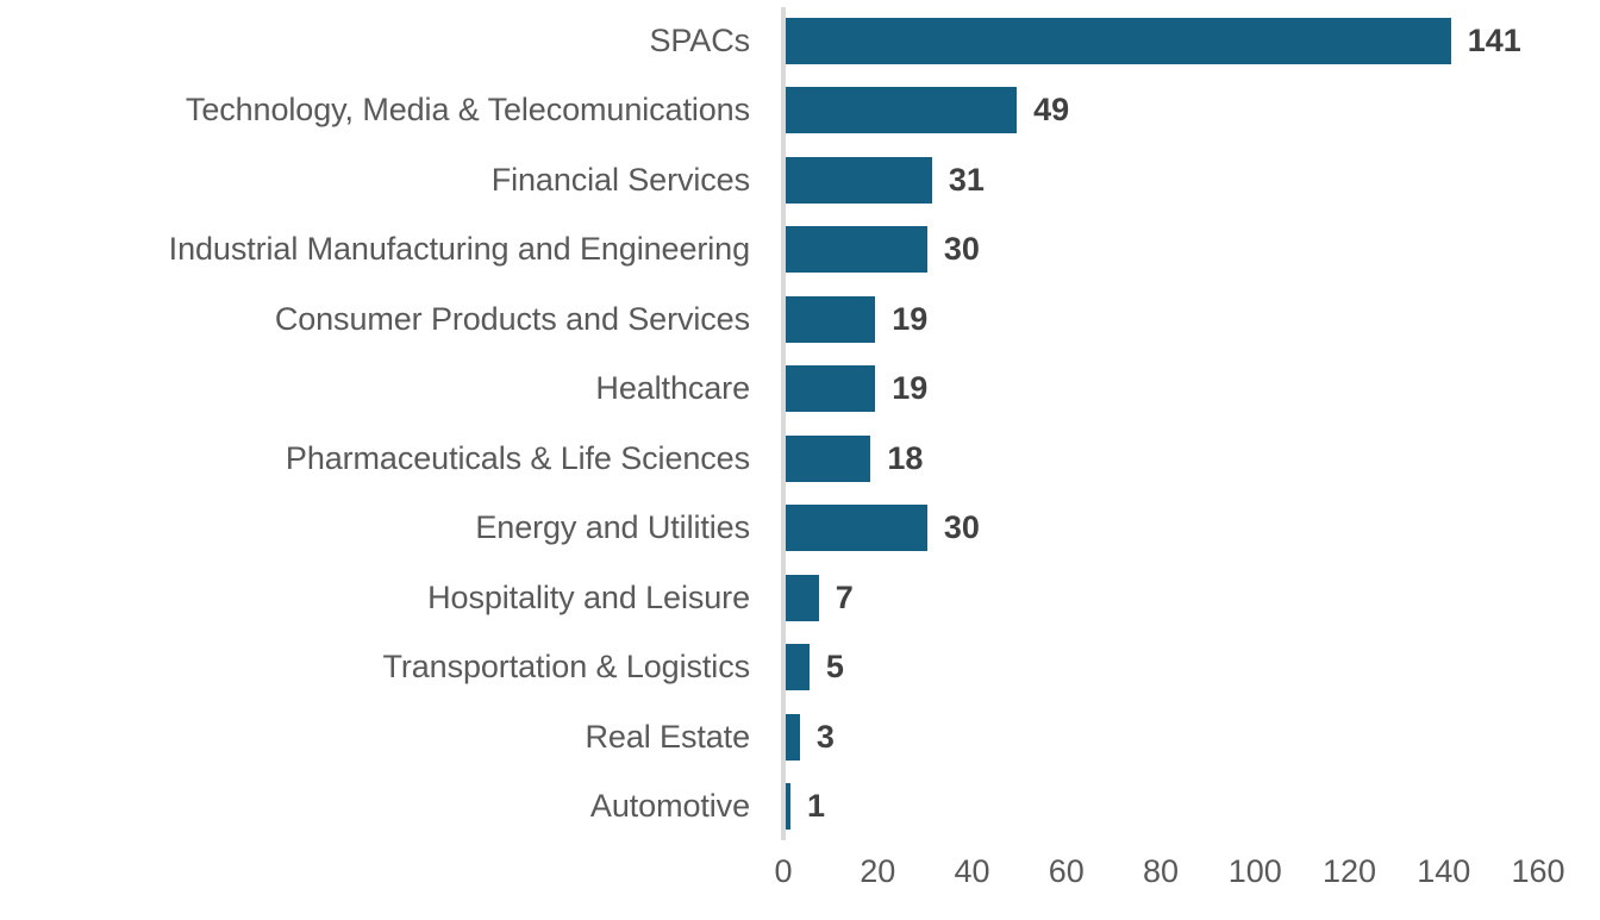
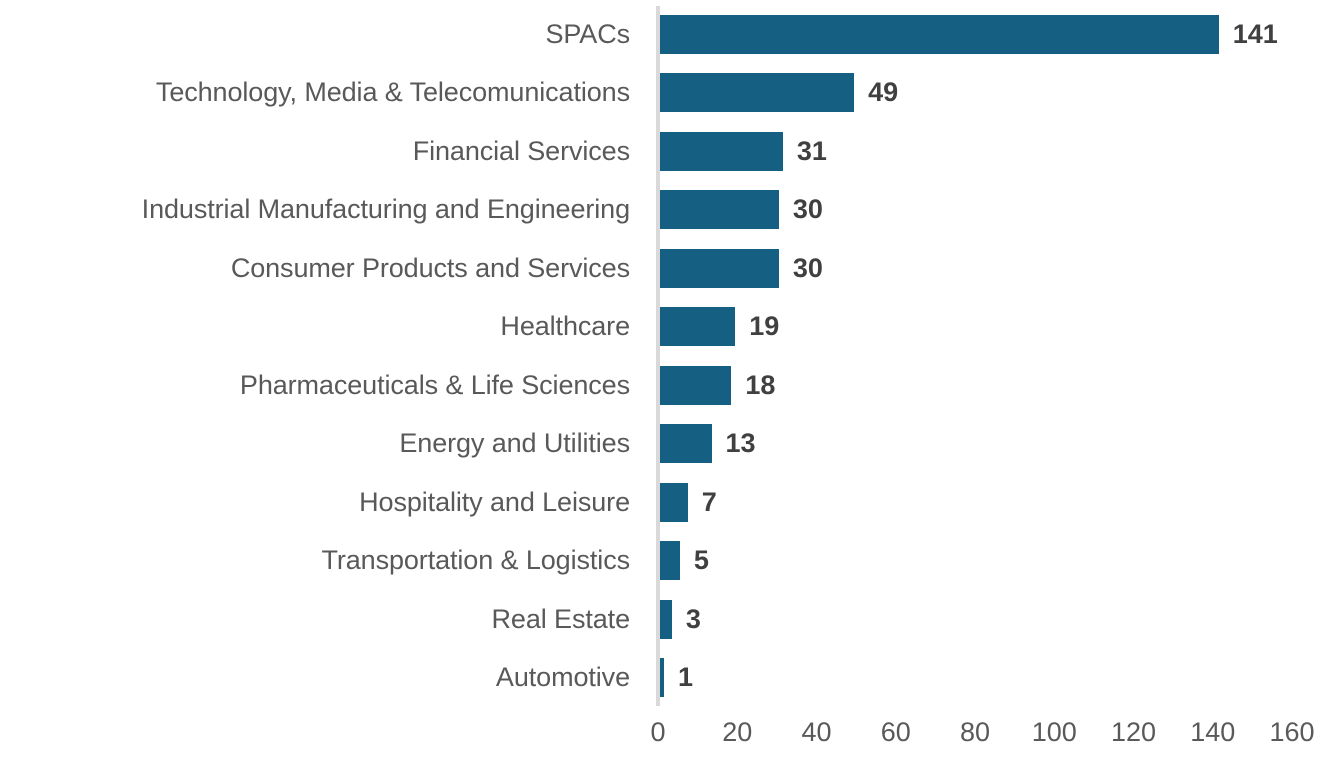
Consumer Products and Services: 19 -> 30
Energy and Utilities: 30 -> 13
